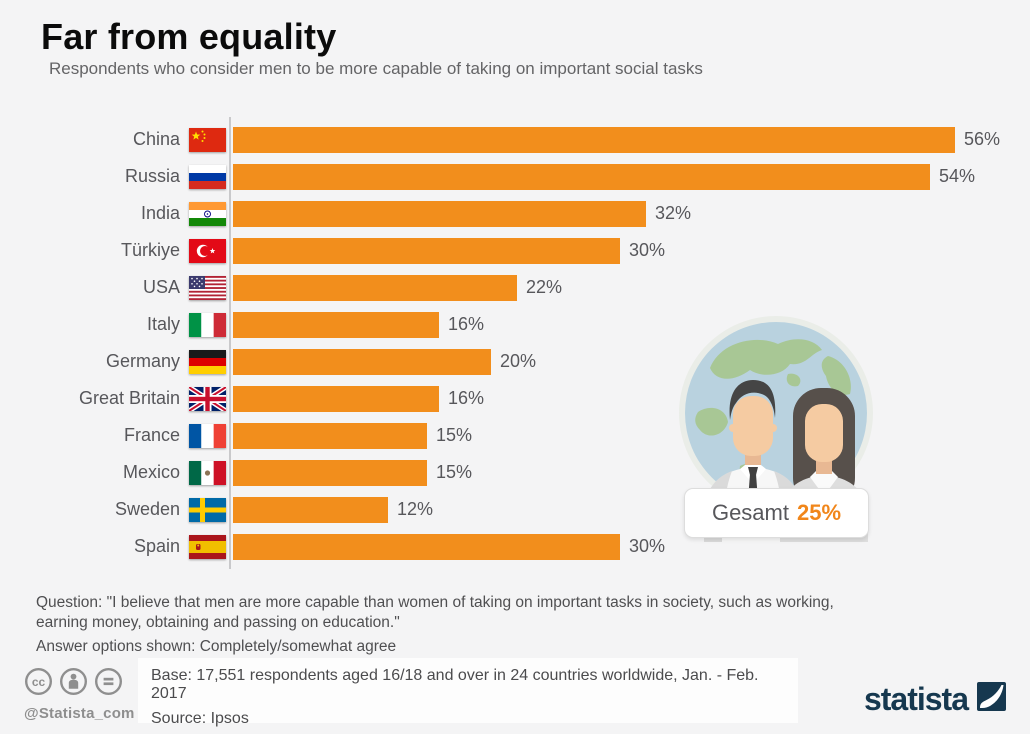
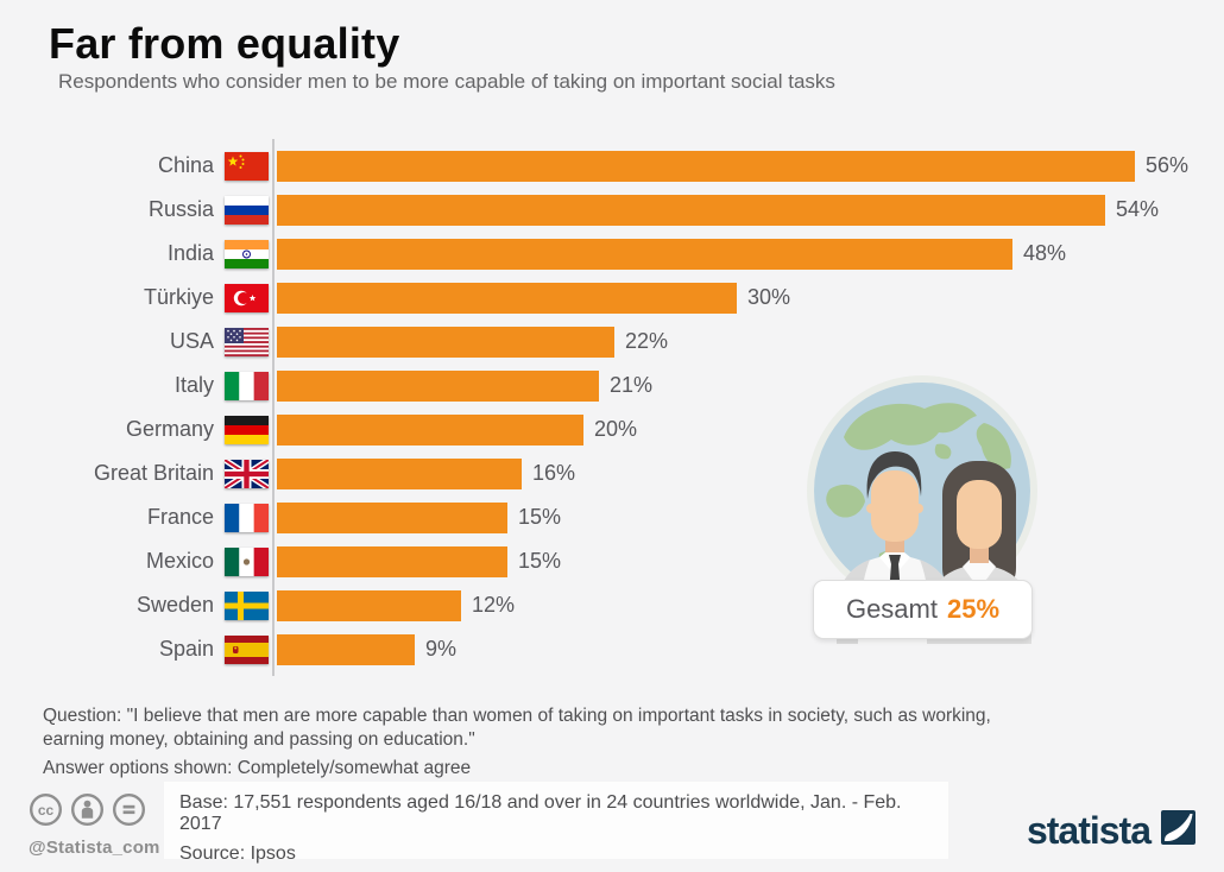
India: 32% -> 48%
Italy: 16% -> 21%
Spain: 30% -> 9%
